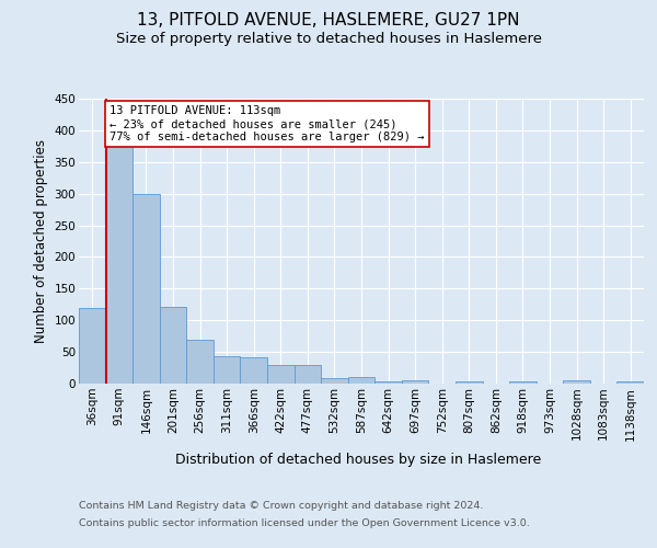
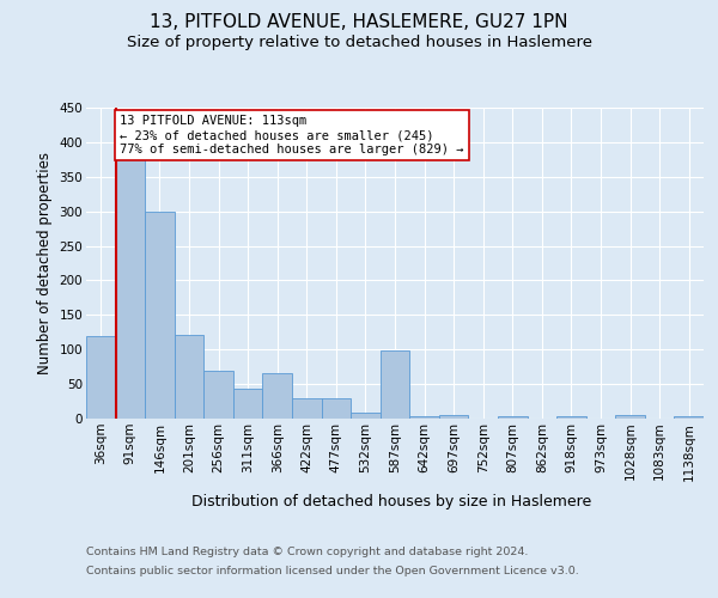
366sqm: 42 -> 66
587sqm: 10 -> 98
